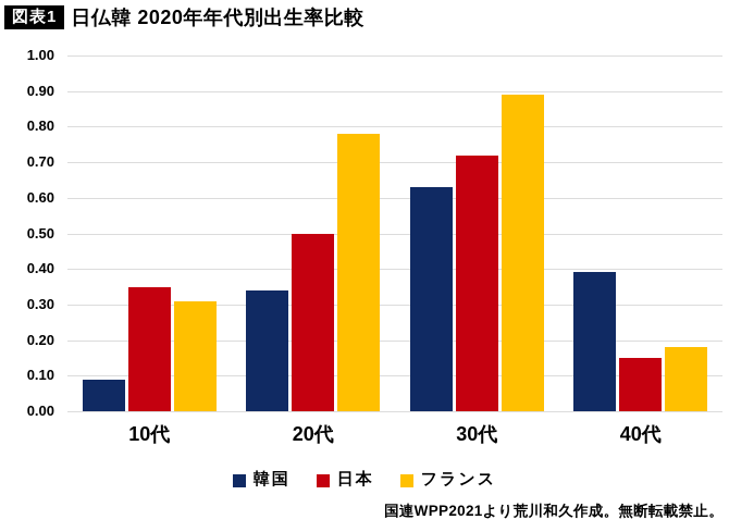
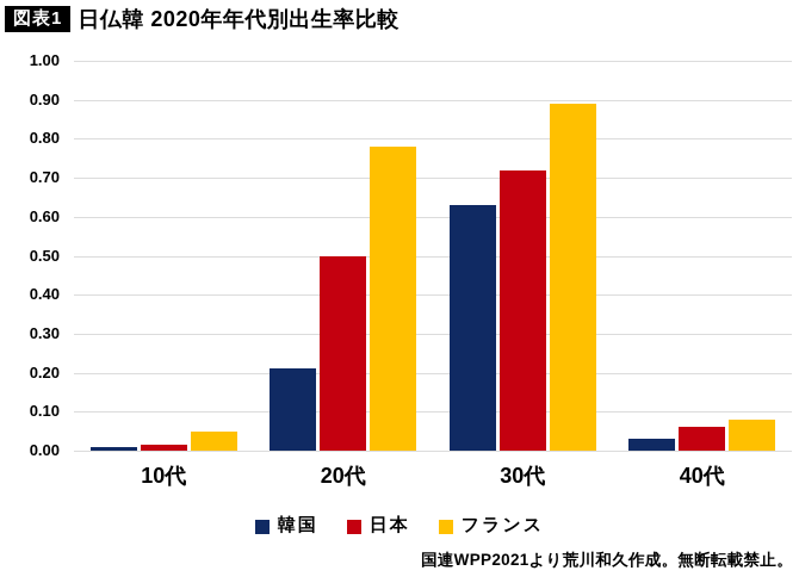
韓国/10代: 0.09 -> 0.01
日本/10代: 0.35 -> 0.01
フランス/10代: 0.31 -> 0.05
韓国/20代: 0.34 -> 0.21
韓国/40代: 0.39 -> 0.03
日本/40代: 0.15 -> 0.06
フランス/40代: 0.18 -> 0.08
